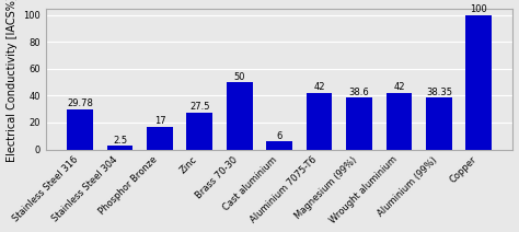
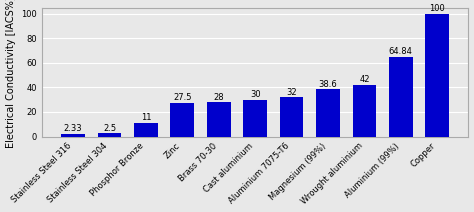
Stainless Steel 316: 29.78 -> 2.33
Phosphor Bronze: 17 -> 11
Brass 70-30: 50 -> 28
Cast aluminium: 6 -> 30
Aluminium 7075-T6: 42 -> 32
Aluminium (99%): 38.35 -> 64.84
